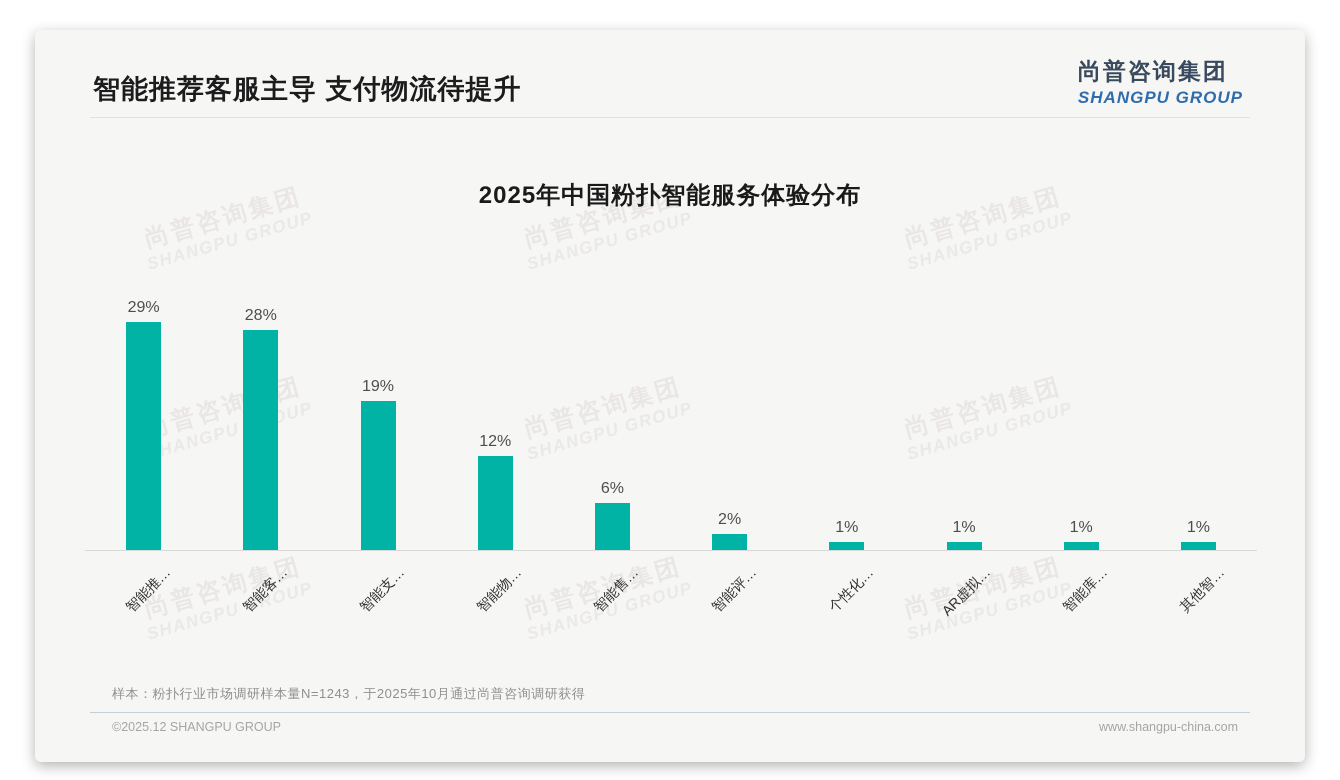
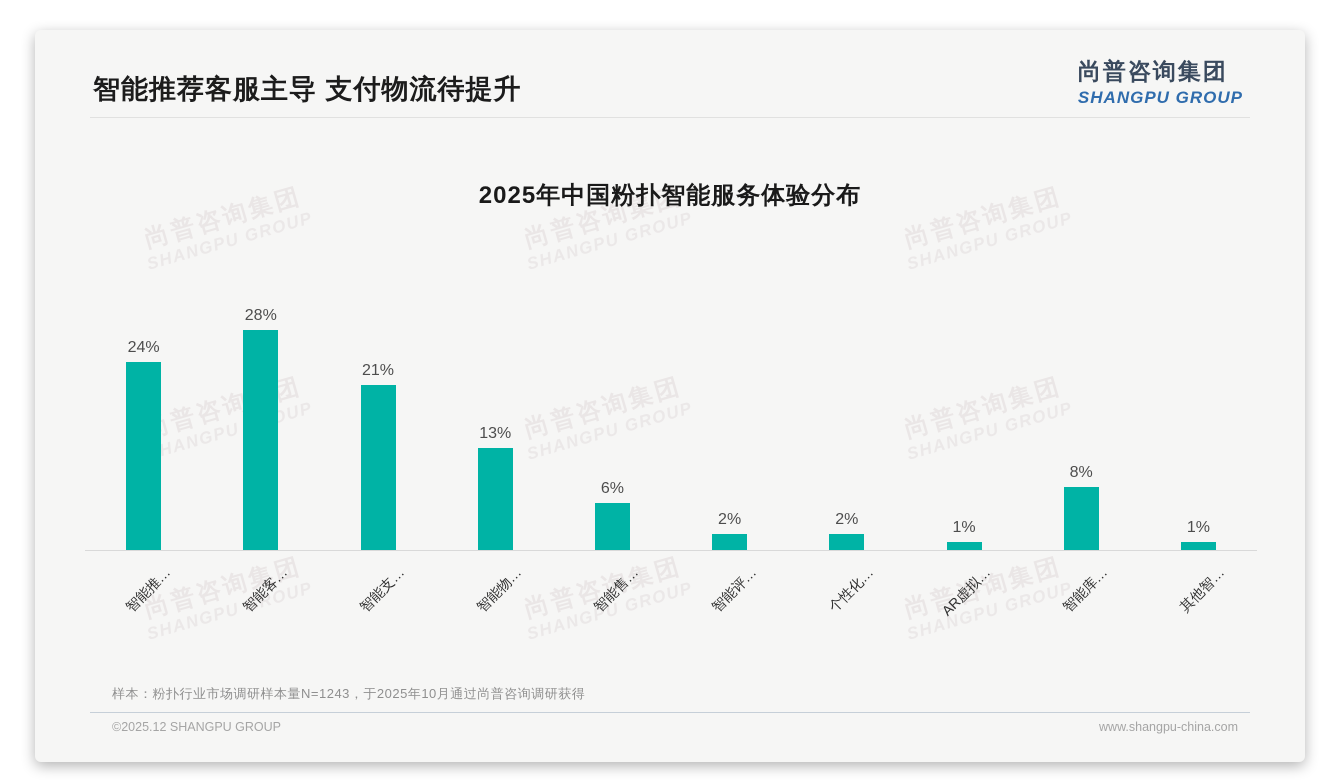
智能推…: 29% -> 24%
智能支…: 19% -> 21%
智能物…: 12% -> 13%
个性化…: 1% -> 2%
智能库…: 1% -> 8%
